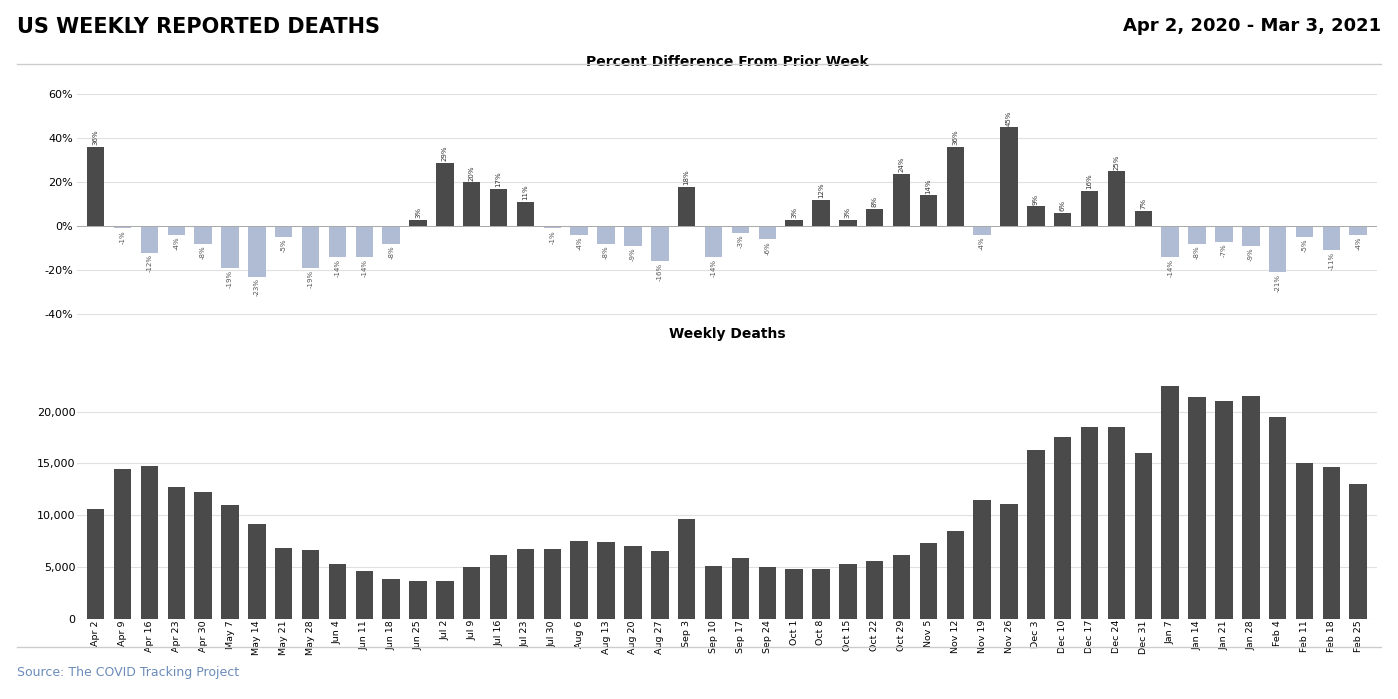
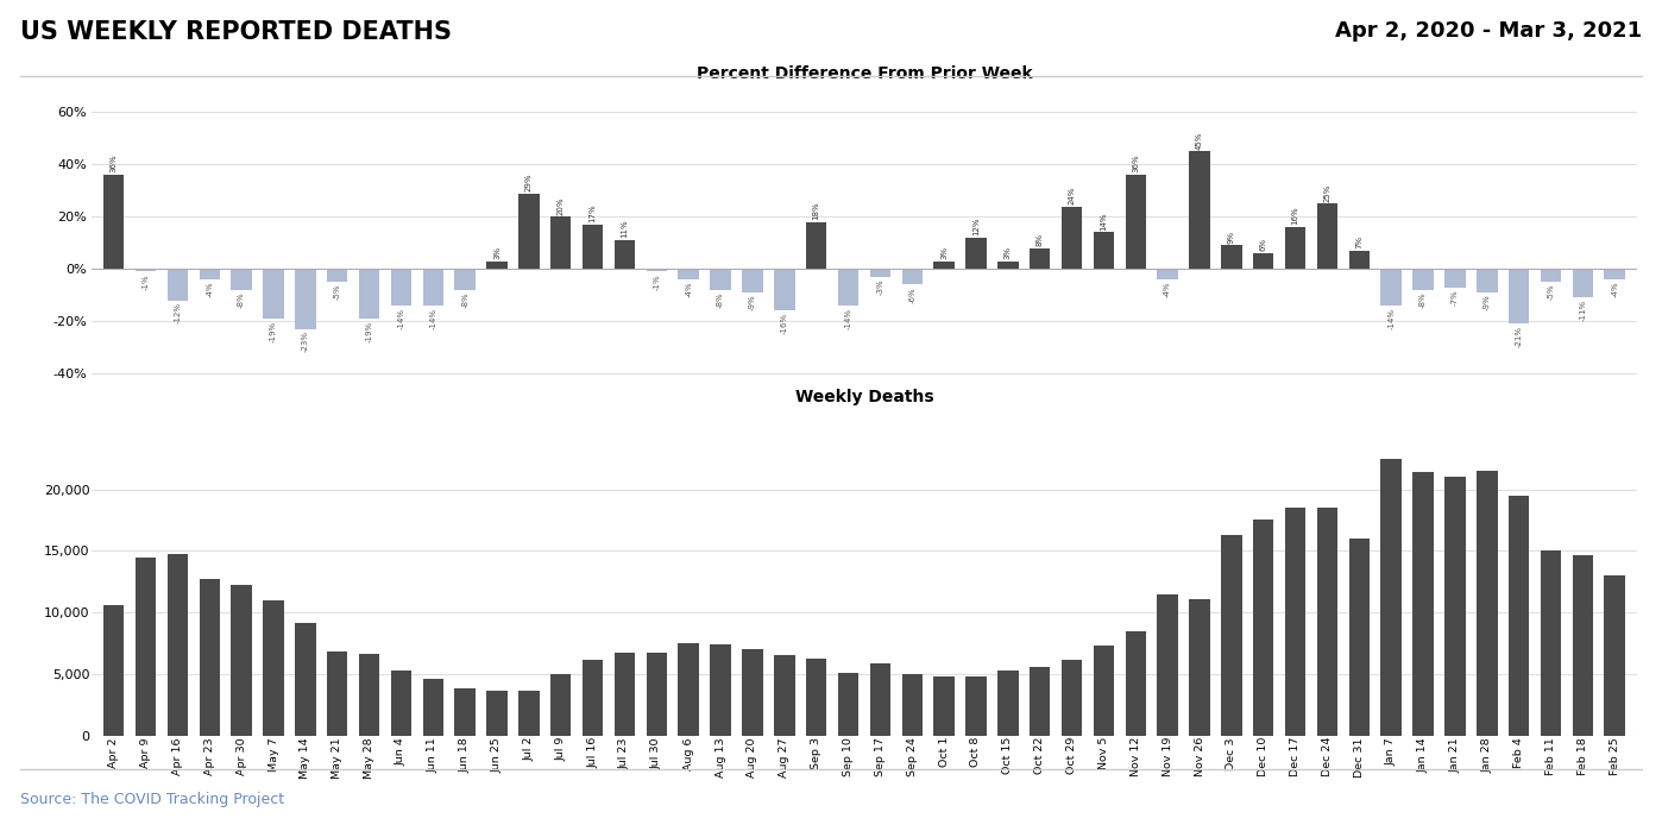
Weekly Deaths/Sep 3: 9,600 -> 6,200
